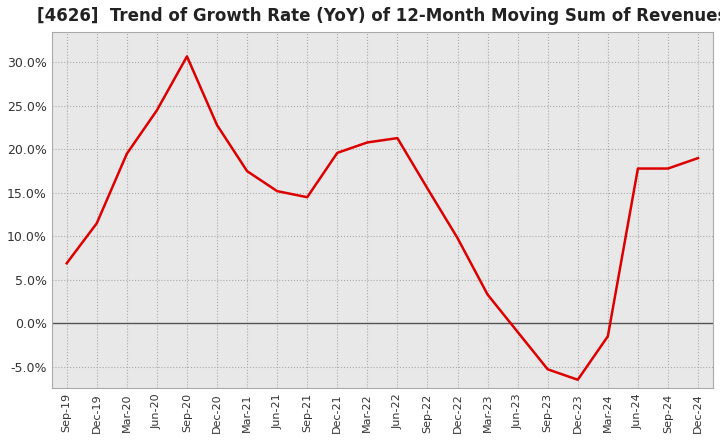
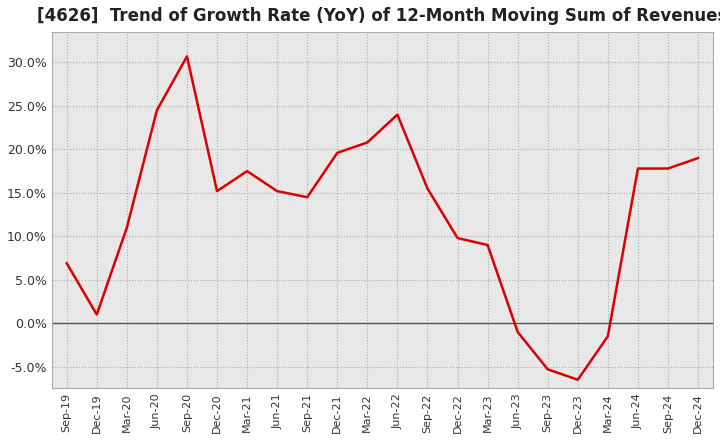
Dec-19: 11.5% -> 1.0%
Mar-20: 19.5% -> 11.0%
Dec-20: 22.8% -> 15.2%
Jun-22: 21.3% -> 24.0%
Mar-23: 3.3% -> 9.0%
